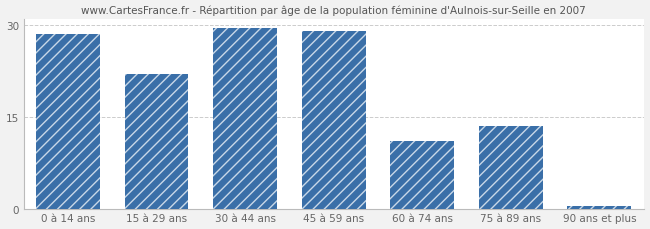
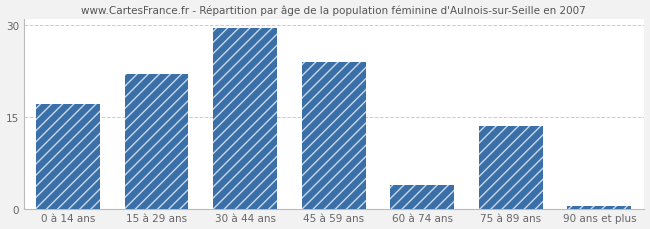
0 à 14 ans: 28.5 -> 17.0
45 à 59 ans: 29.0 -> 24.0
60 à 74 ans: 11.0 -> 3.8
